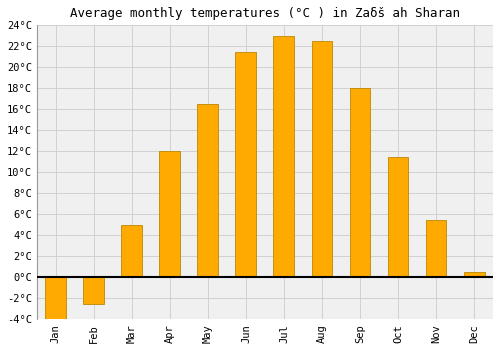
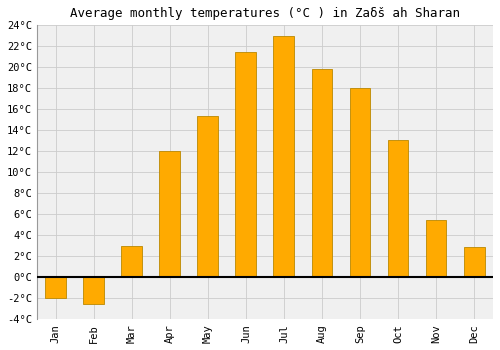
Jan: -4.0°C -> -2.0°C
Mar: 5.0°C -> 3.0°C
May: 16.5°C -> 15.4°C
Aug: 22.5°C -> 19.8°C
Oct: 11.5°C -> 13.1°C
Dec: 0.5°C -> 2.9°C
